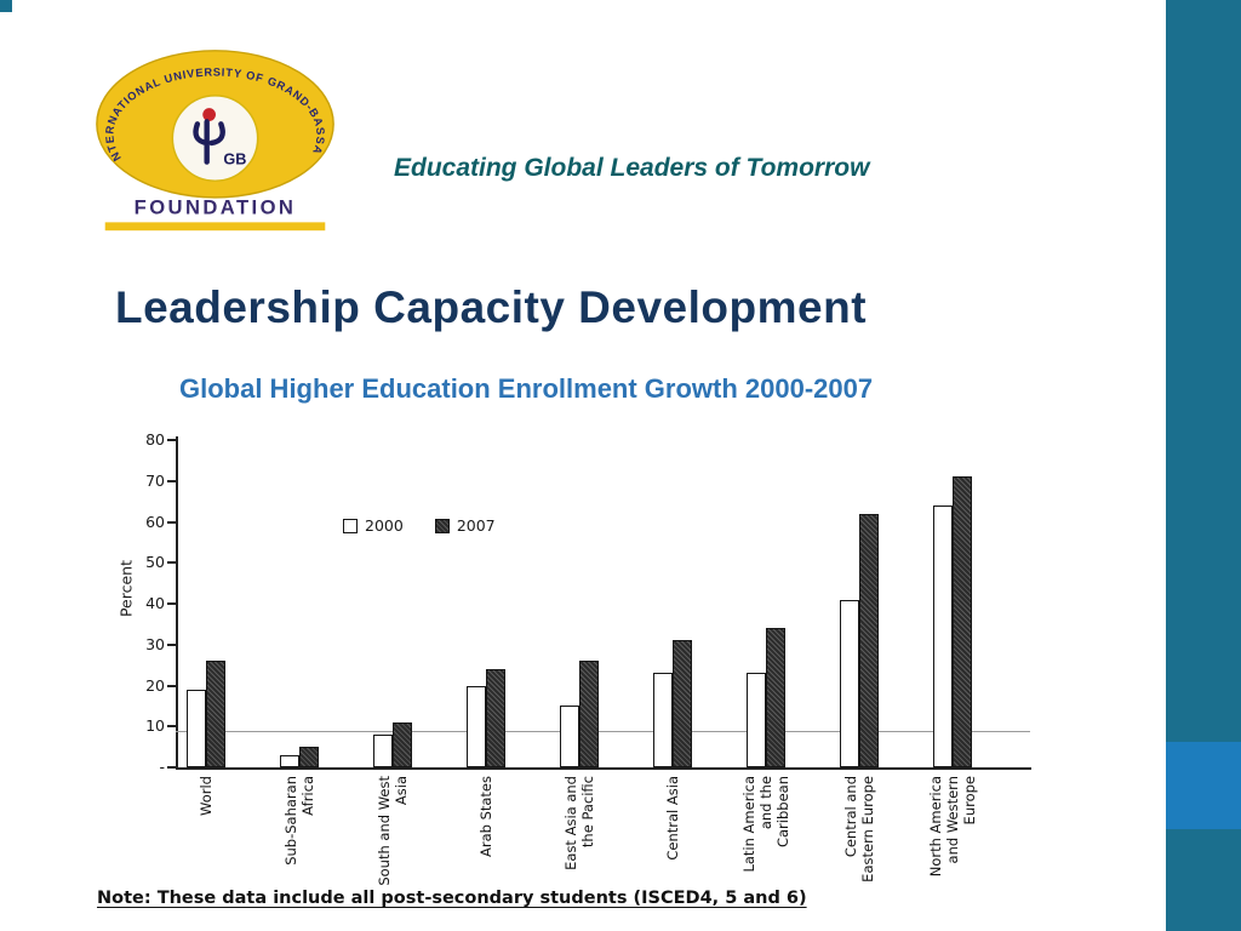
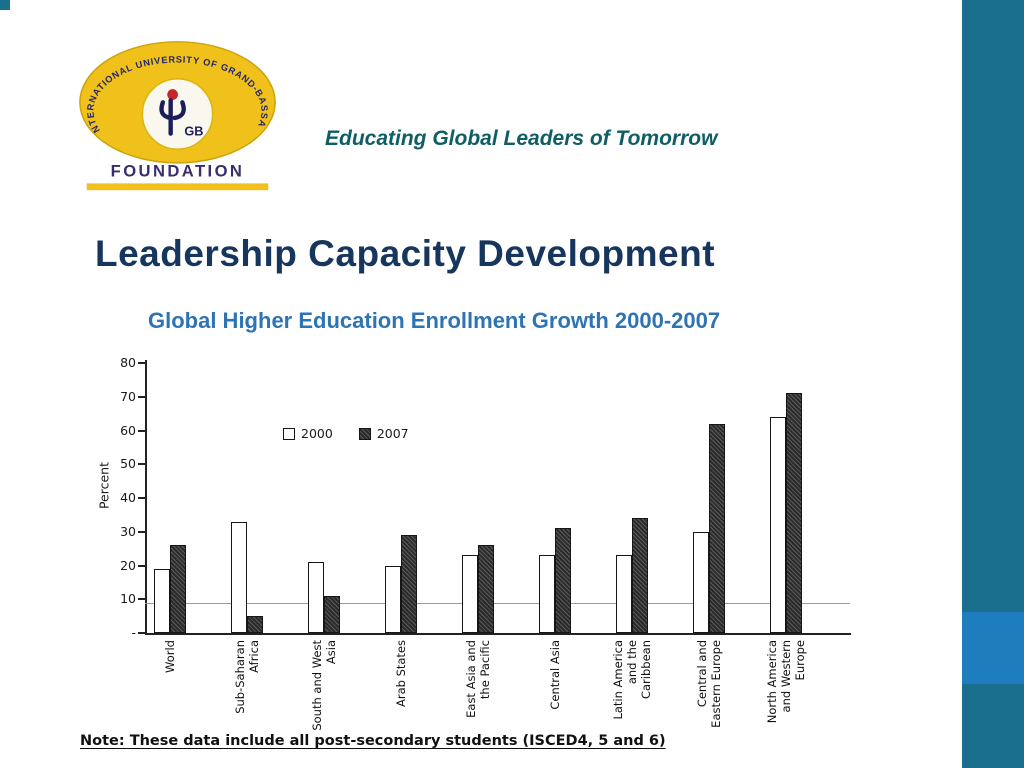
2000/Sub-Saharan Africa: 3 -> 33
2000/South and West Asia: 8 -> 21
2007/Arab States: 24 -> 29
2000/East Asia and the Pacific: 15 -> 23
2000/Central and Eastern Europe: 41 -> 30
